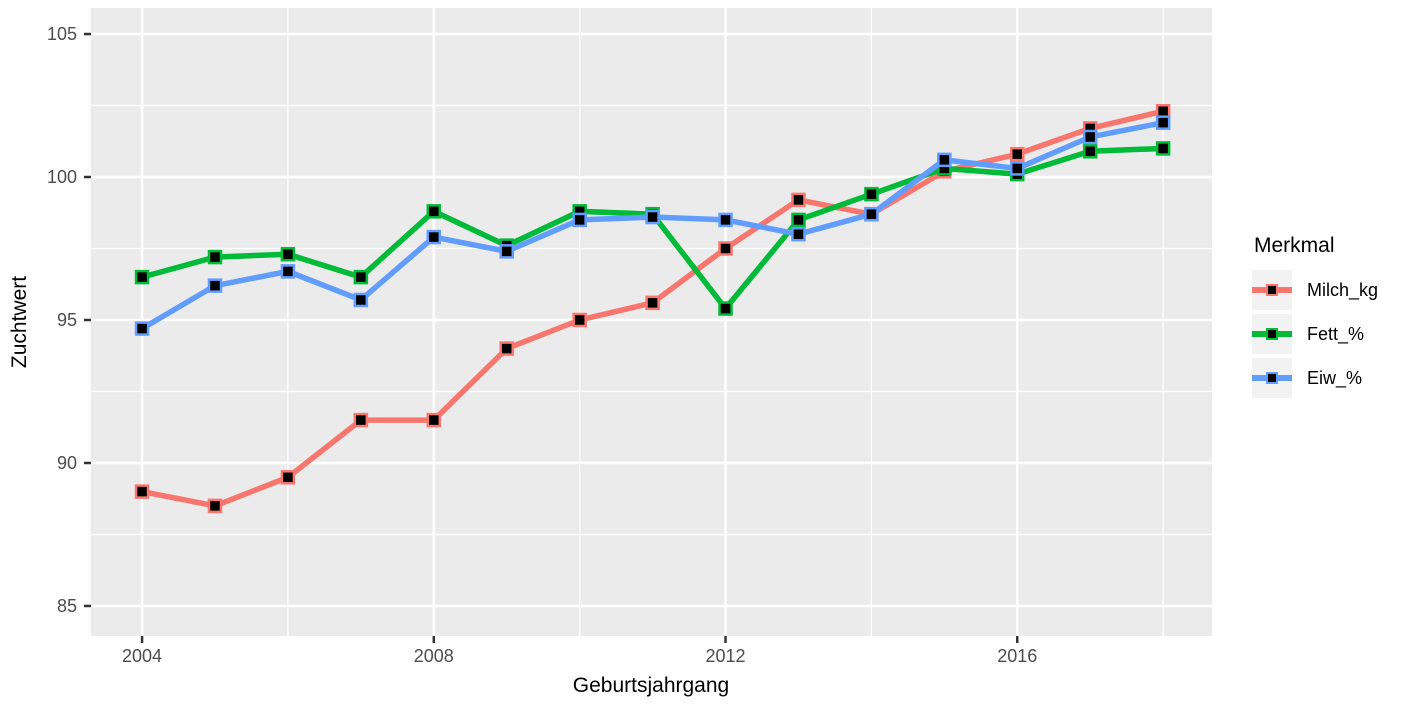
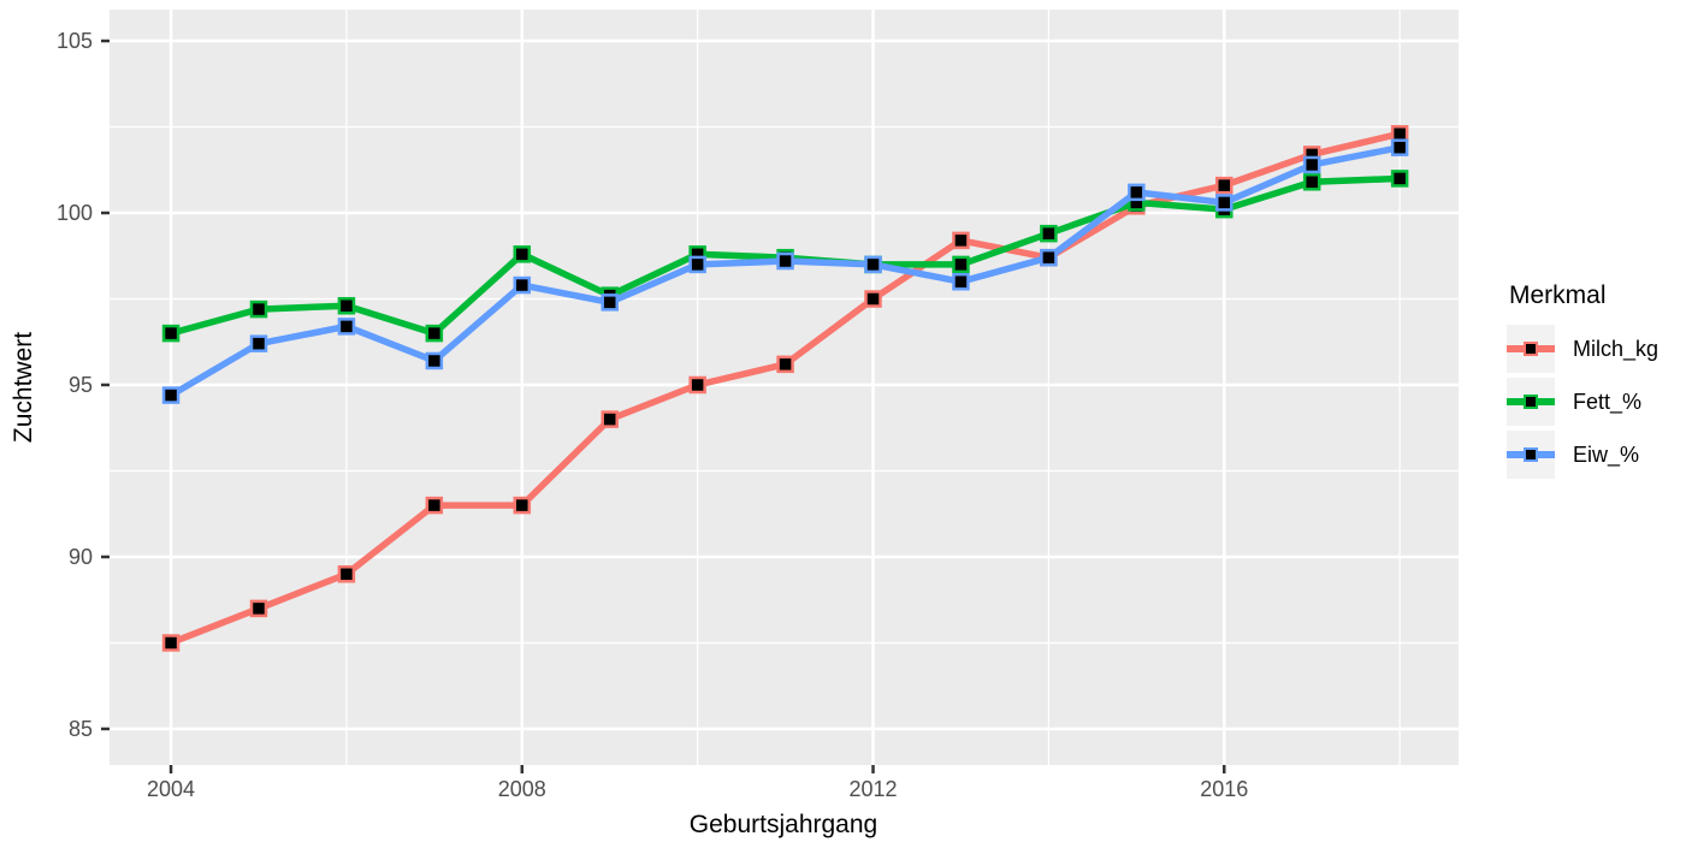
Milch_kg/2004: 89.0 -> 87.5
Fett_%/2012: 95.4 -> 98.5
